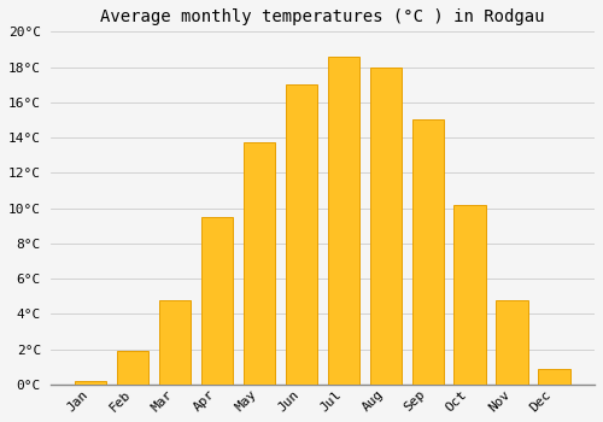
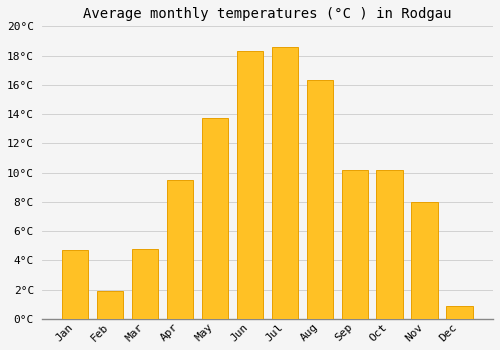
Jan: 0.2°C -> 4.7°C
Jun: 17.0°C -> 18.3°C
Aug: 18.0°C -> 16.3°C
Sep: 15.0°C -> 10.2°C
Nov: 4.8°C -> 8.0°C
